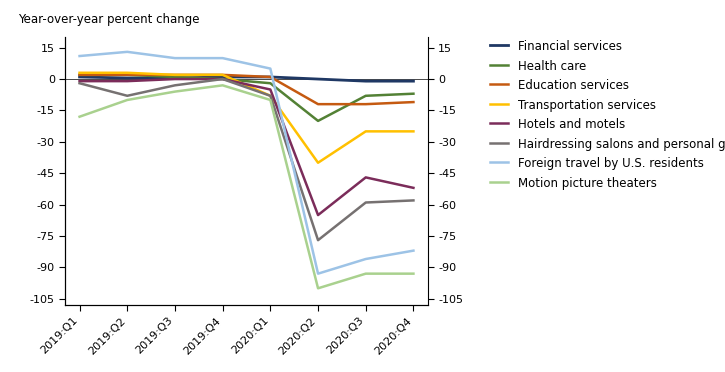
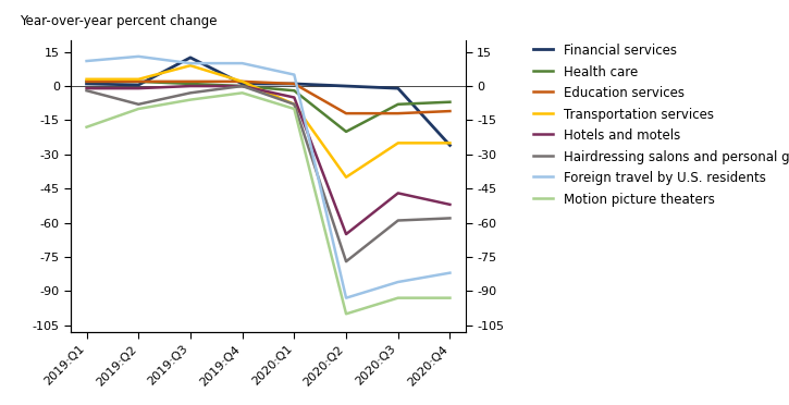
Financial services/2019:Q3: 0.5 -> 12.5
Transportation services/2019:Q3: 2 -> 9
Financial services/2020:Q4: -1.0 -> -26.0
